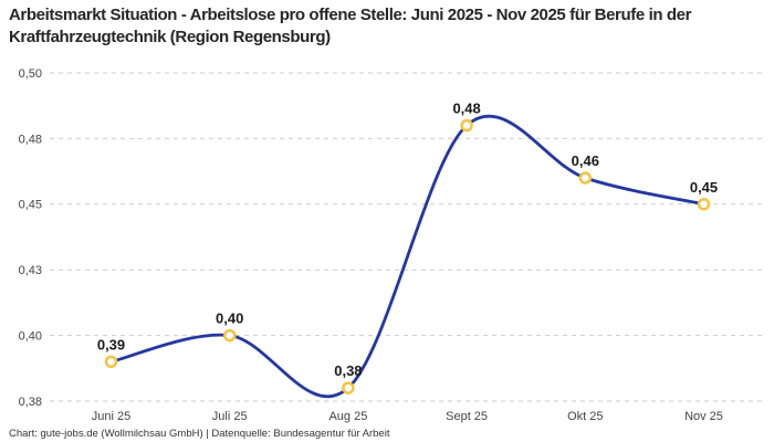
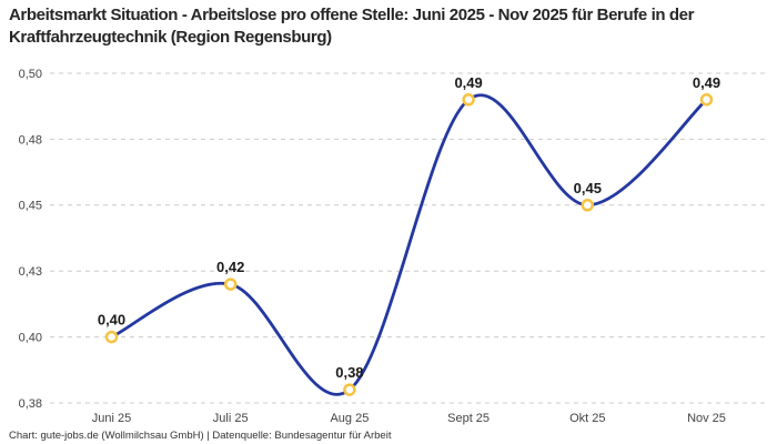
Juni 25: 0,39 -> 0,40
Juli 25: 0,40 -> 0,42
Sept 25: 0,48 -> 0,49
Okt 25: 0,46 -> 0,45
Nov 25: 0,45 -> 0,49
